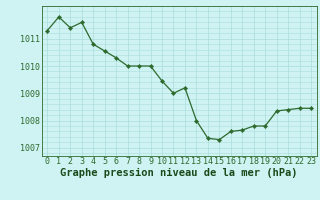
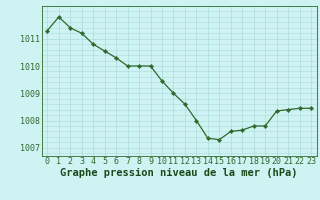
3: 1011.60 -> 1011.20
12: 1009.20 -> 1008.60
